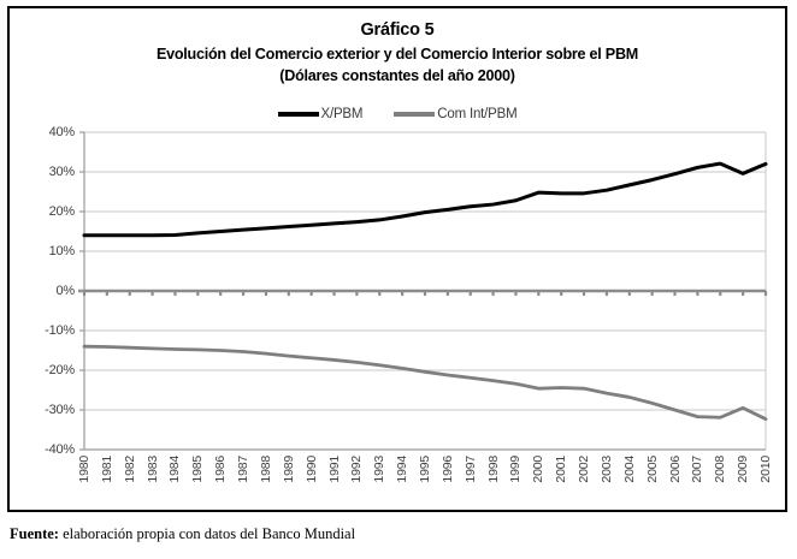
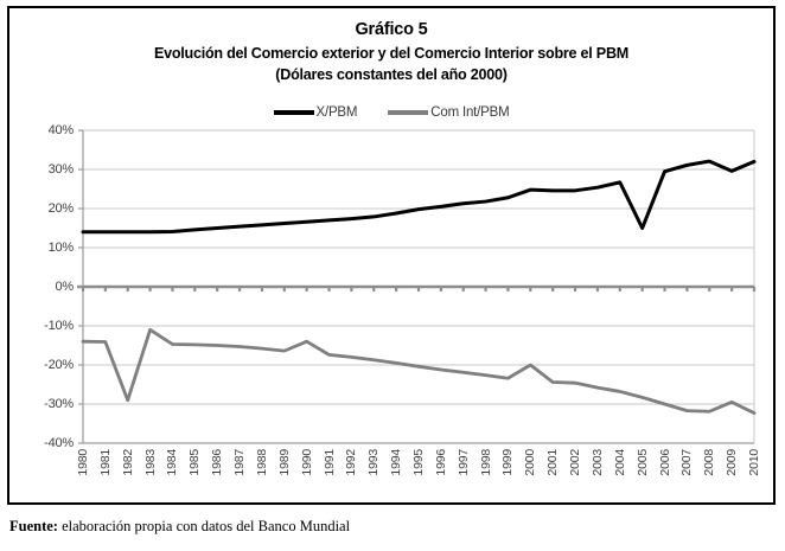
Com Int/PBM/1982: -14% -> -29%
Com Int/PBM/1983: -14% -> -11%
Com Int/PBM/1990: -17% -> -14%
Com Int/PBM/2000: -25% -> -20%
X/PBM/2005: 28% -> 15%
